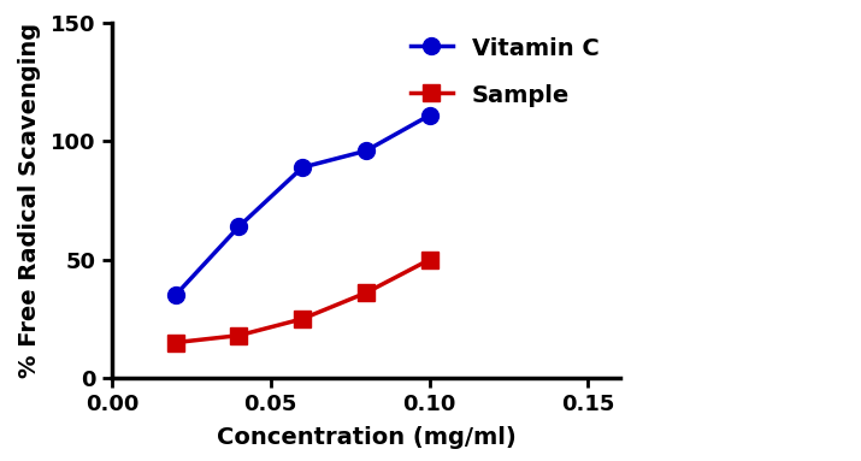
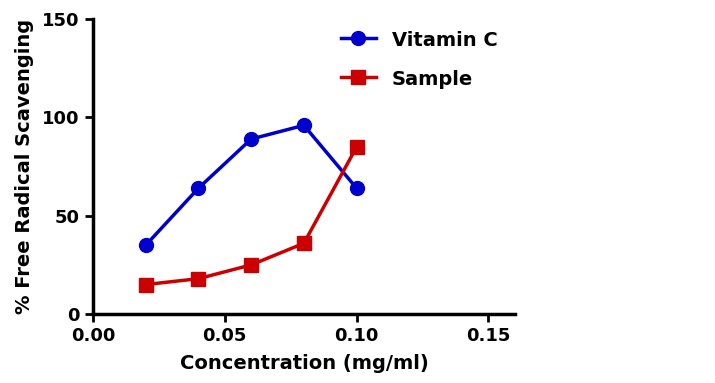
Vitamin C/0.10: 111 -> 64
Sample/0.10: 50 -> 85
